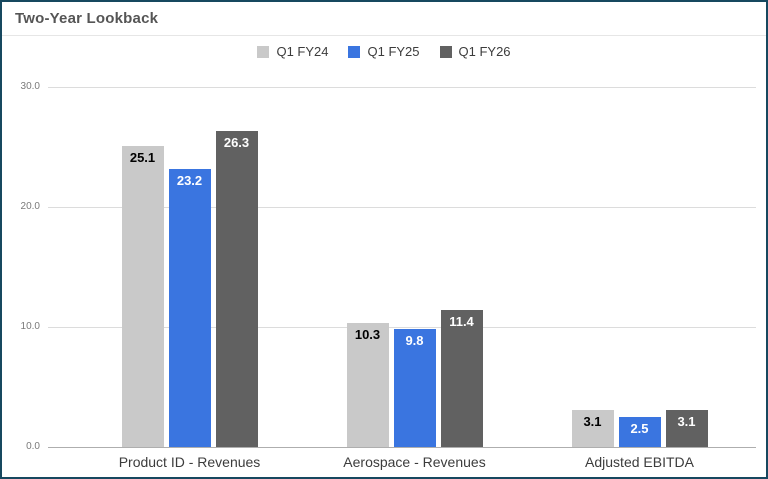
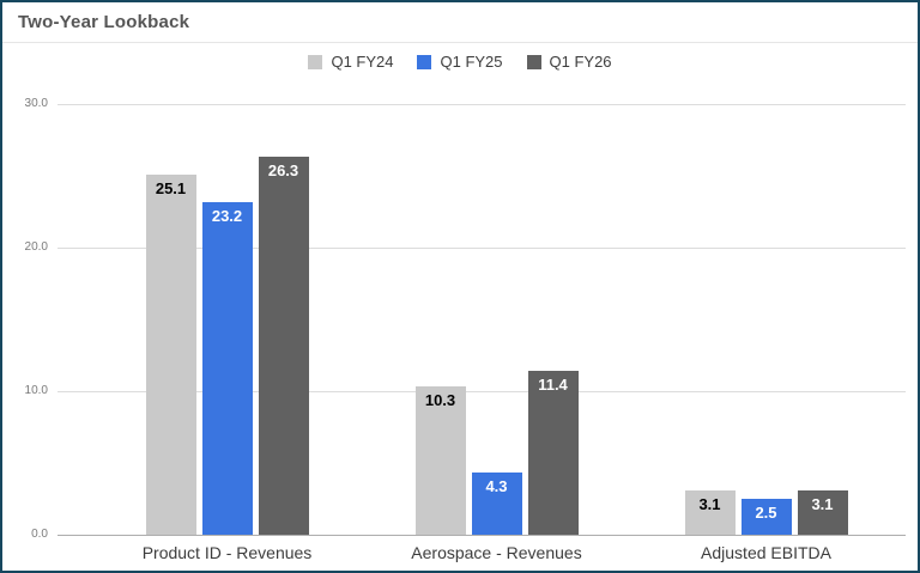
Q1 FY25/Aerospace - Revenues: 9.8 -> 4.3
